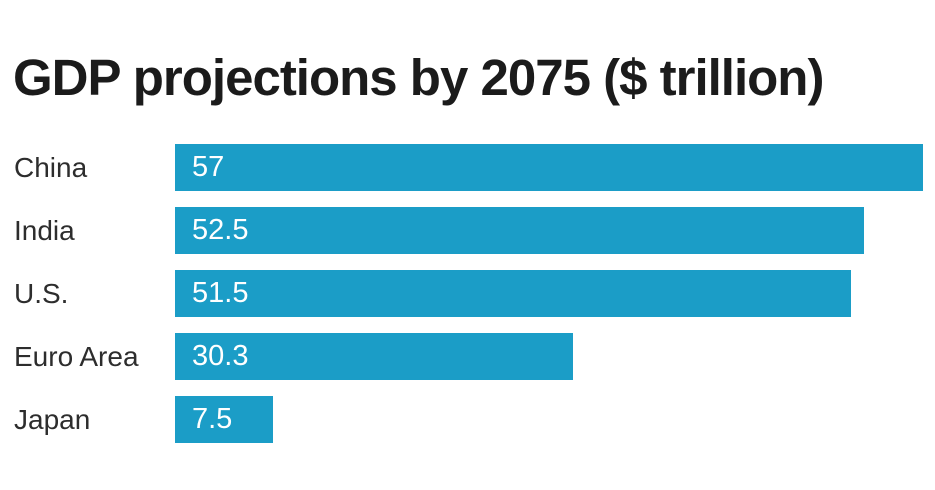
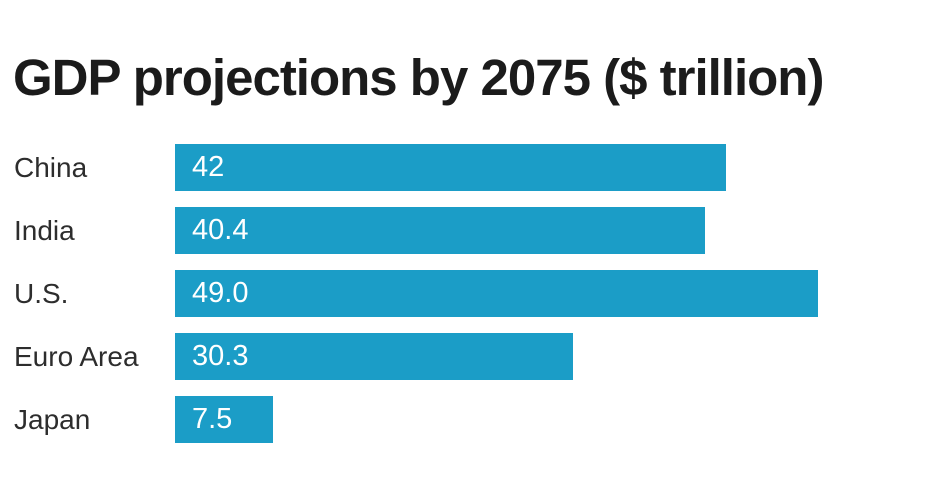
China: 57 -> 42
India: 52.5 -> 40.4
U.S.: 51.5 -> 49.0
